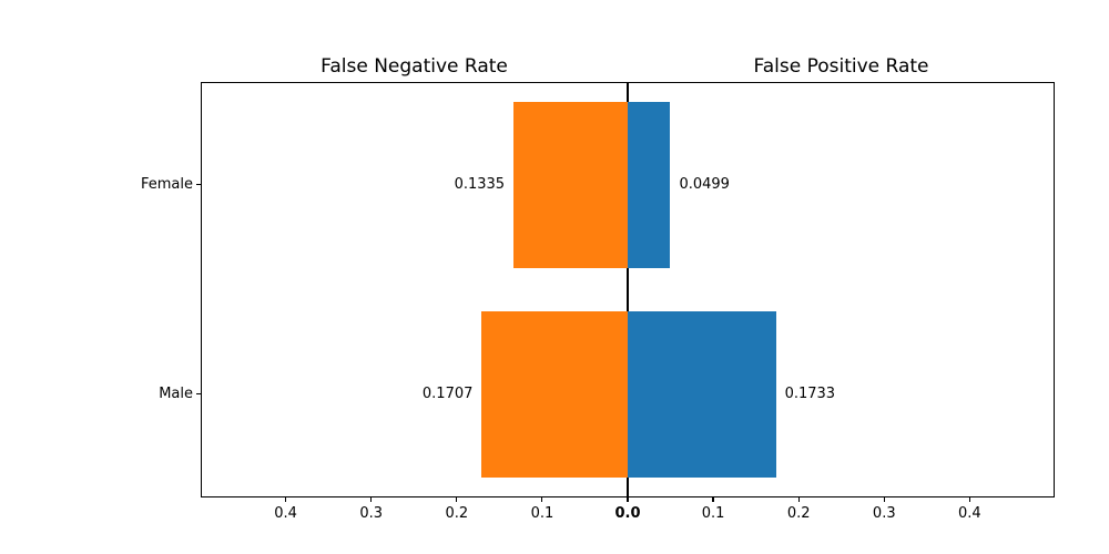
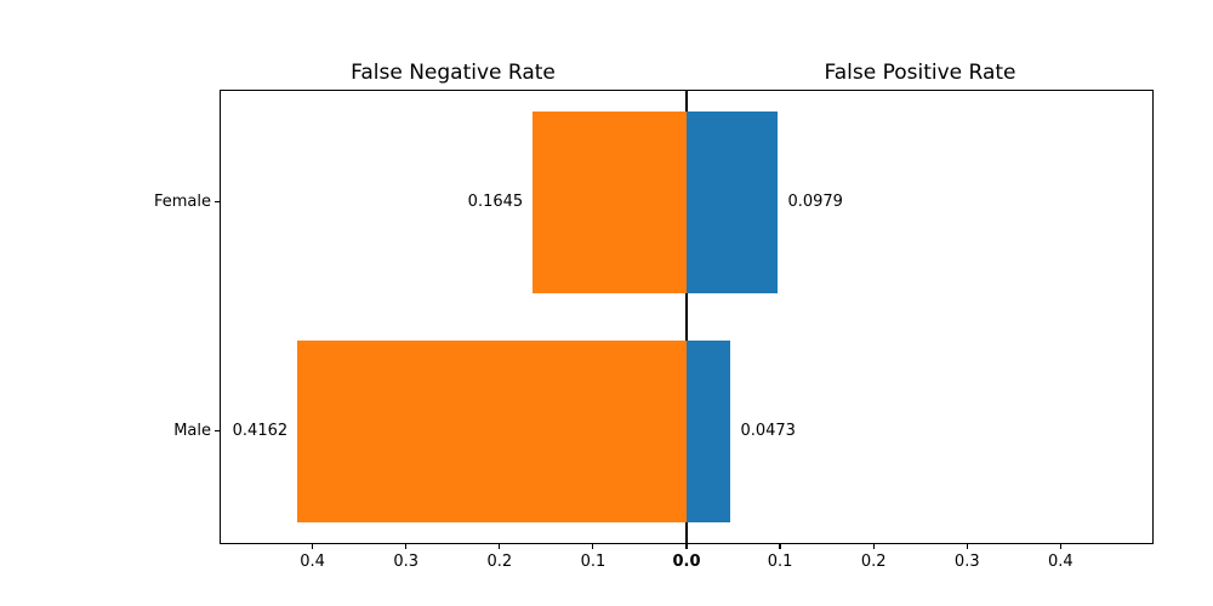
False Negative Rate/Female: 0.1335 -> 0.1645
False Positive Rate/Female: 0.0499 -> 0.0979
False Negative Rate/Male: 0.1707 -> 0.4162
False Positive Rate/Male: 0.1733 -> 0.0473
